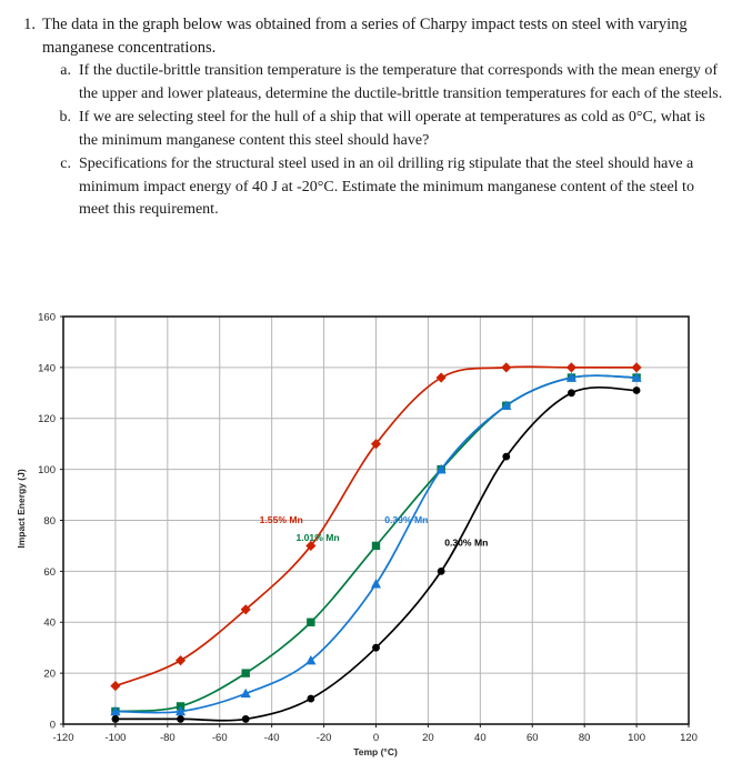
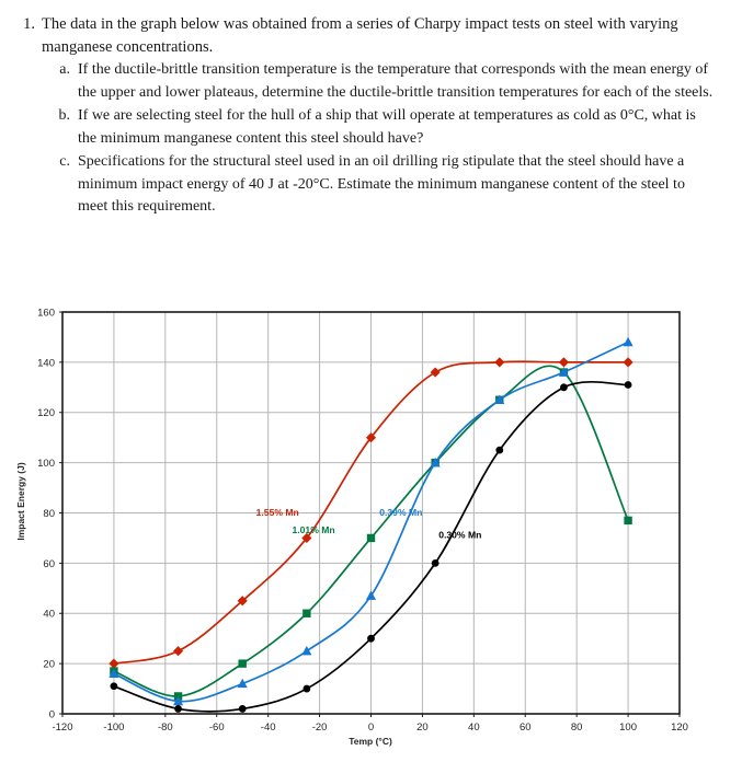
1.55% Mn/-100: 15 -> 20
1.01% Mn/-100: 5 -> 17
0.39% Mn/-100: 5 -> 16
0.30% Mn/-100: 2 -> 11
0.39% Mn/0: 55 -> 47
1.01% Mn/100: 136 -> 77
0.39% Mn/100: 136 -> 148
